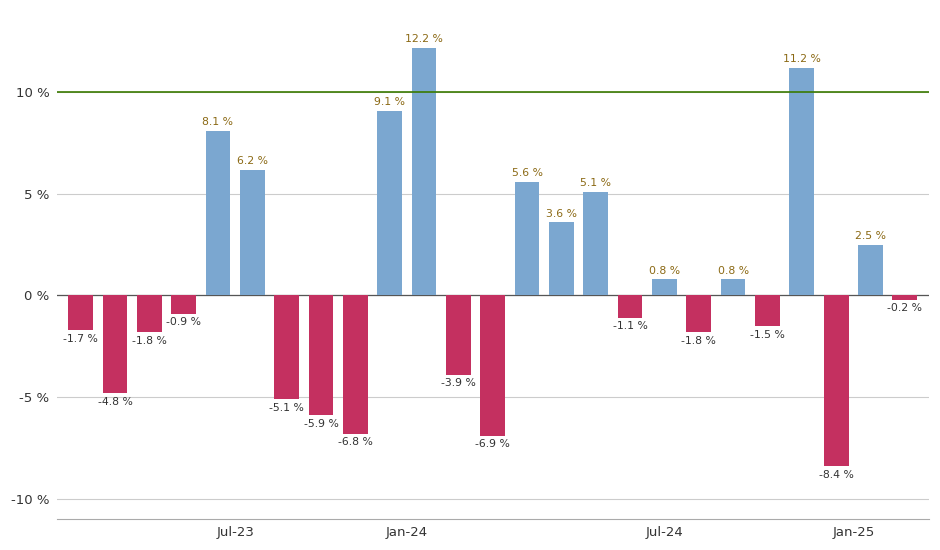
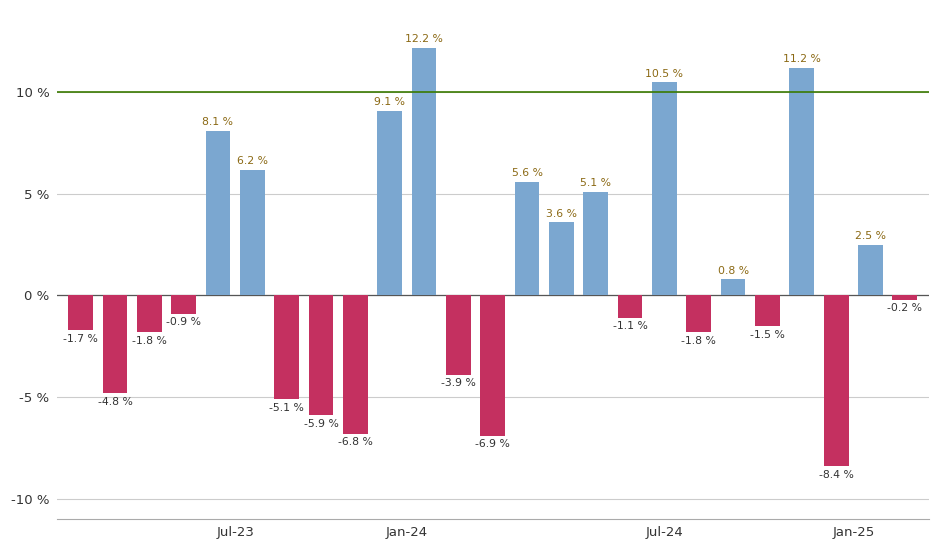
Jul-24: 0.8 -> 10.5
